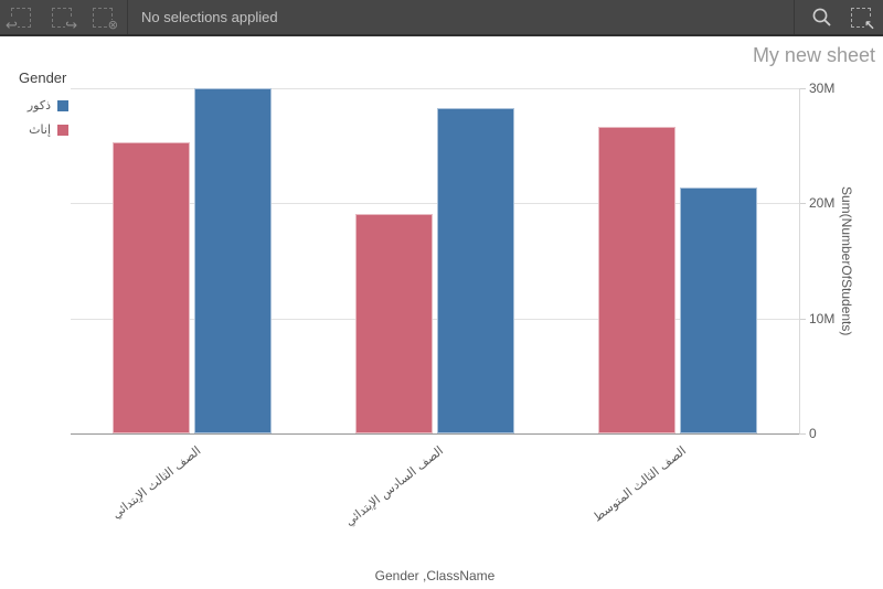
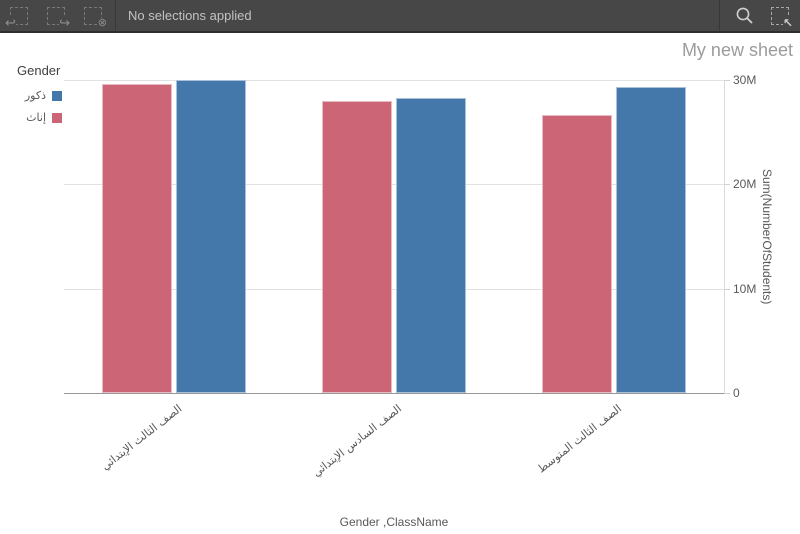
إناث/الصف الثالث الإبتدائي: 25.3M -> 29.6M
إناث/الصف السادس الإبتدائي: 19.1M -> 28.0M
ذكور/الصف الثالث المتوسط: 21.4M -> 29.3M
